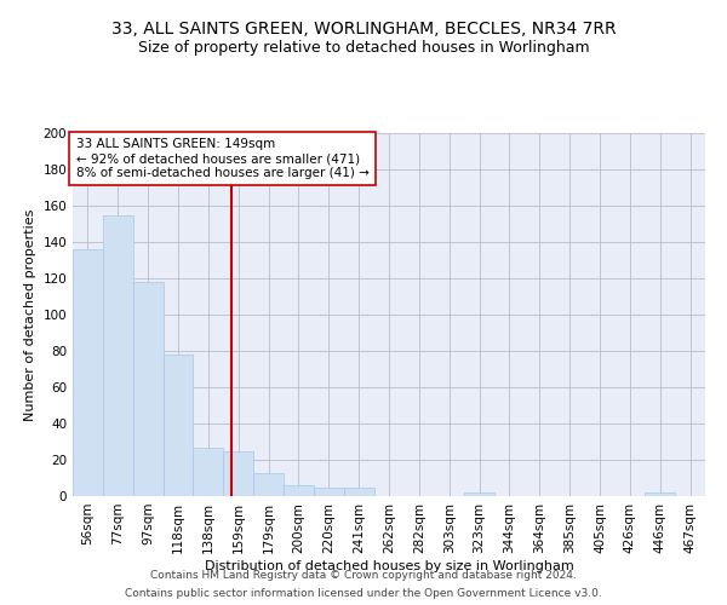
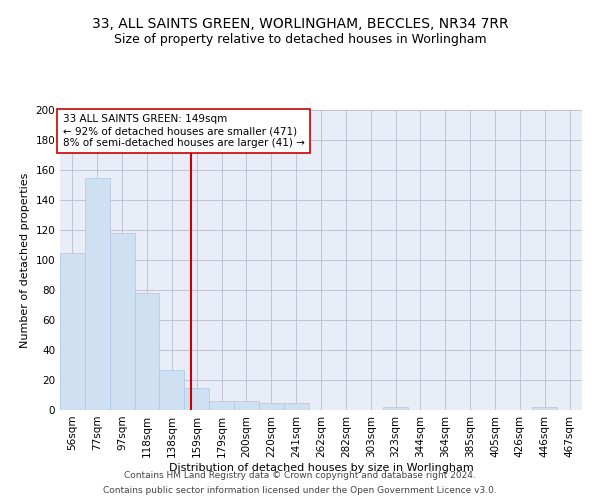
56sqm: 136 -> 105
159sqm: 25 -> 15
179sqm: 13 -> 6
